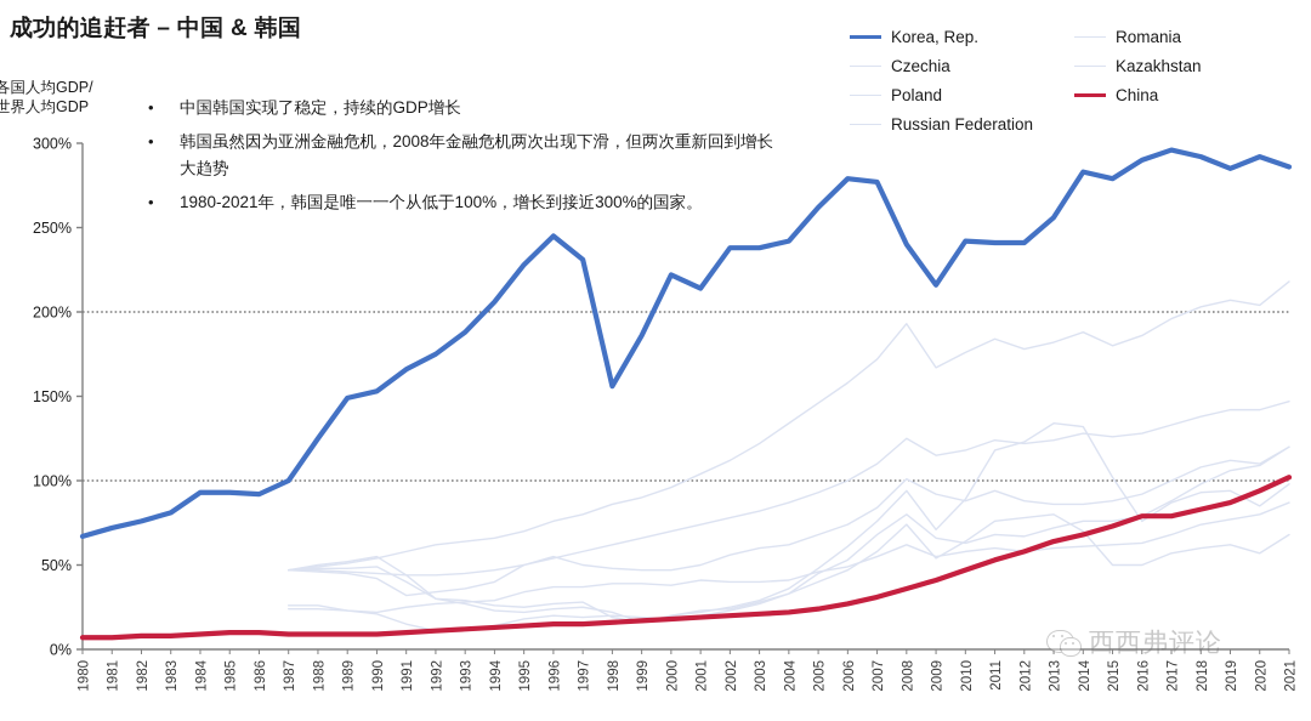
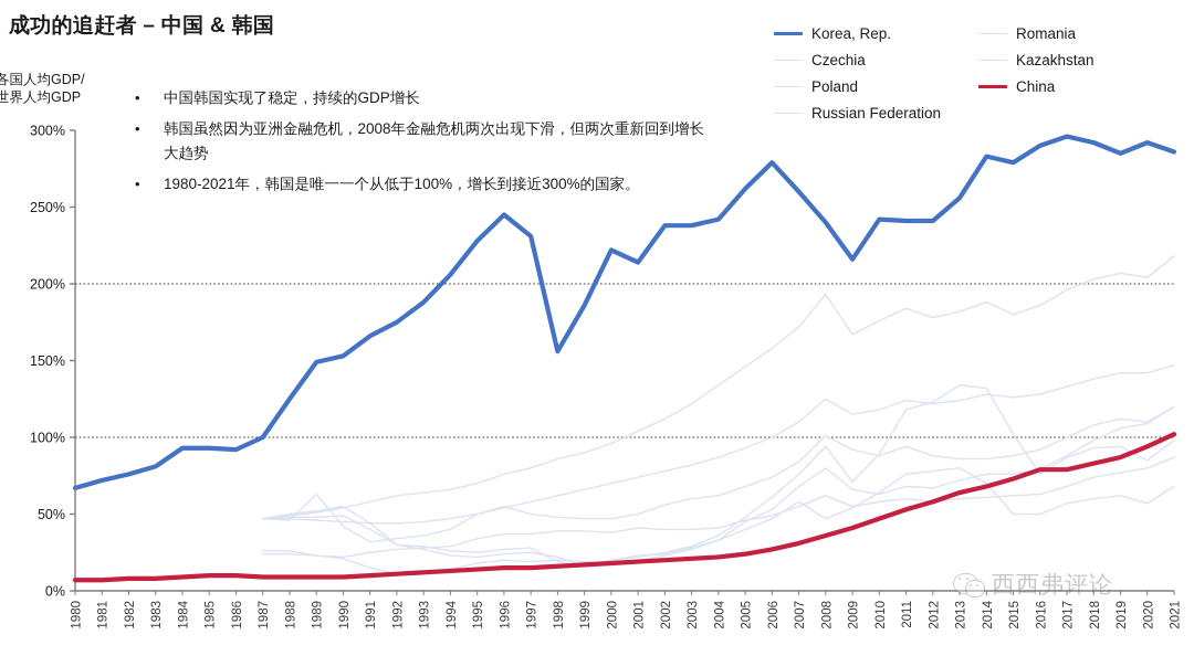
Czechia/1989: 45% -> 63%
Korea, Rep./2007: 277% -> 260%
Russian Federation/2008: 74% -> 47%
